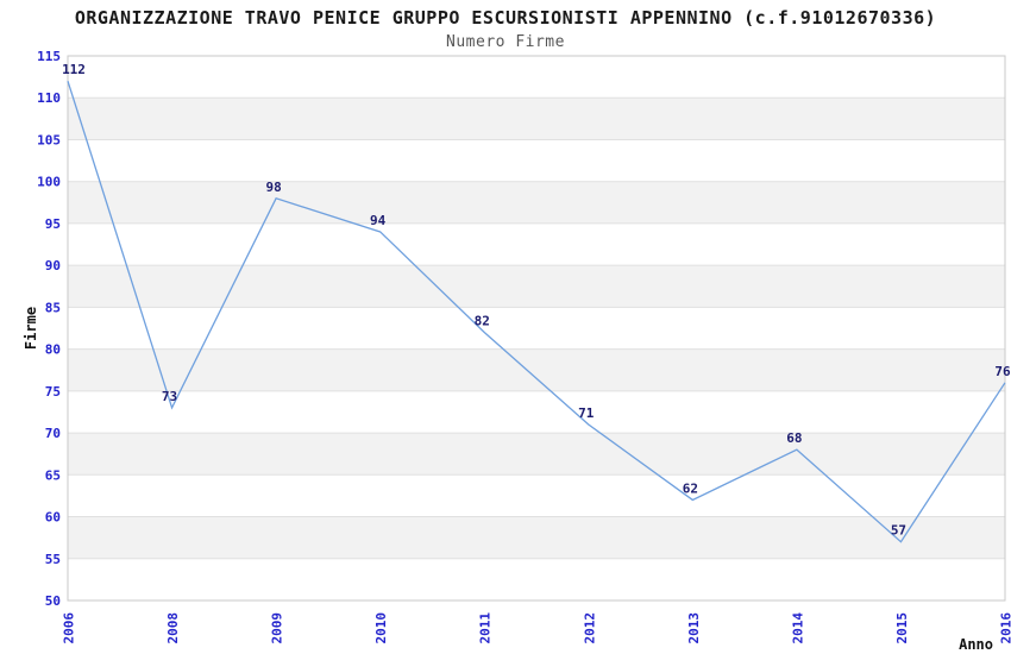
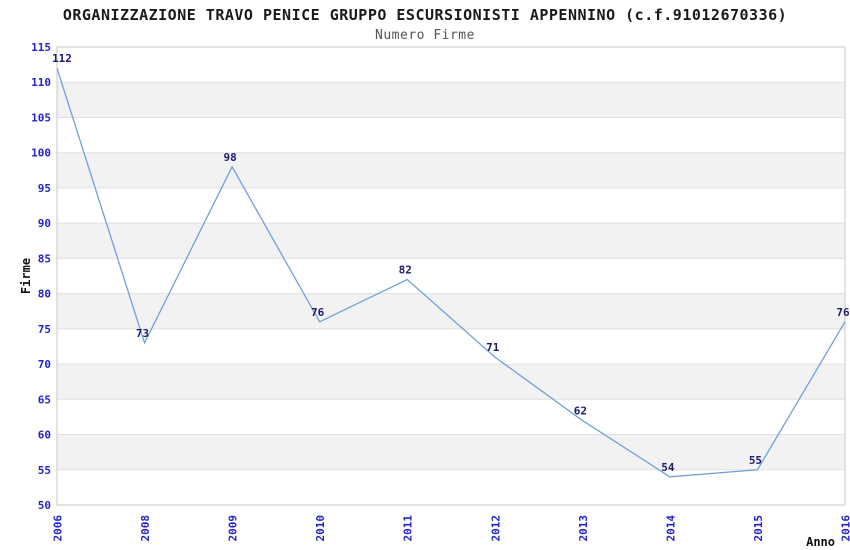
2010: 94 -> 76
2014: 68 -> 54
2015: 57 -> 55
